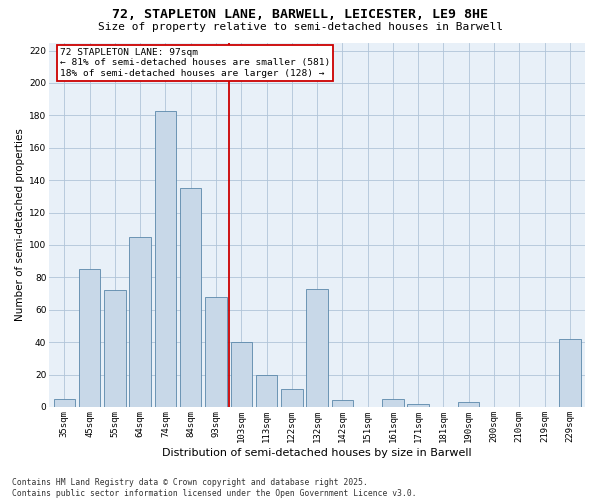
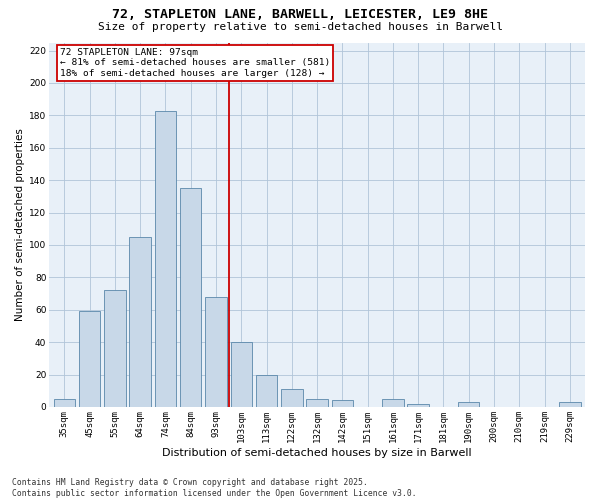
45sqm: 85 -> 59
132sqm: 73 -> 5
229sqm: 42 -> 3
